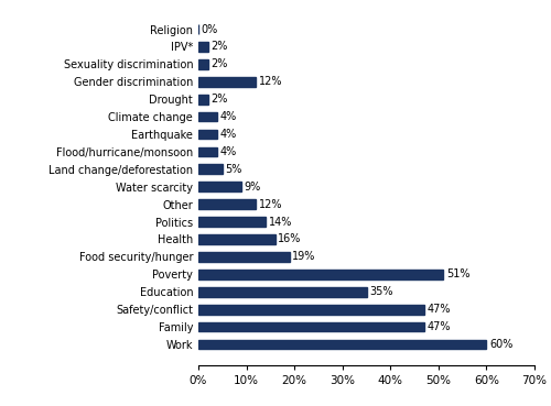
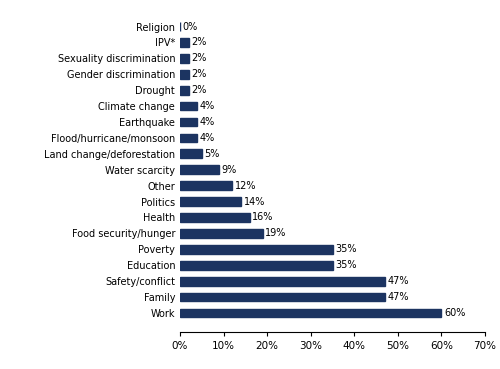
Gender discrimination: 12% -> 2%
Poverty: 51% -> 35%
